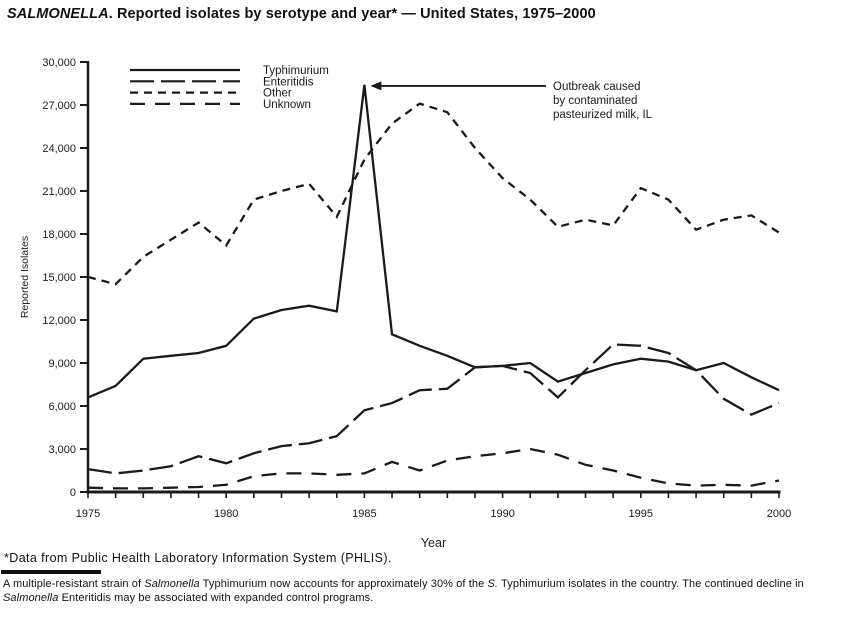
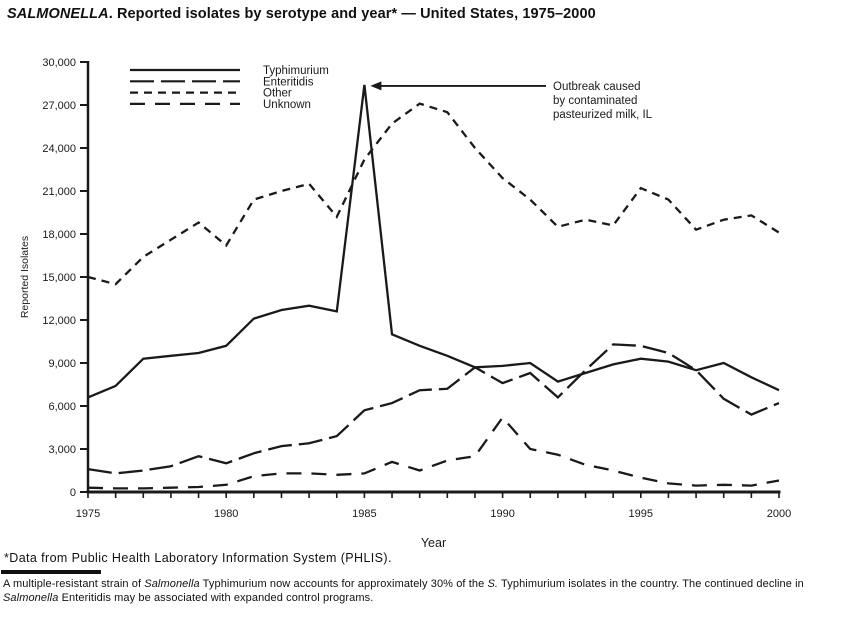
Enteritidis/1990: 8800 -> 7600
Unknown/1990: 2700 -> 5200
